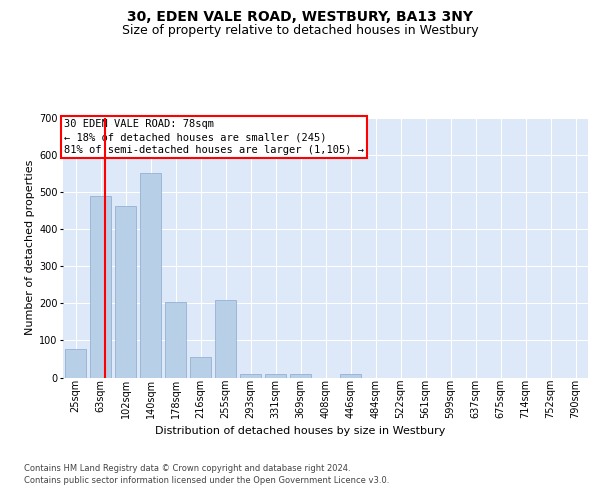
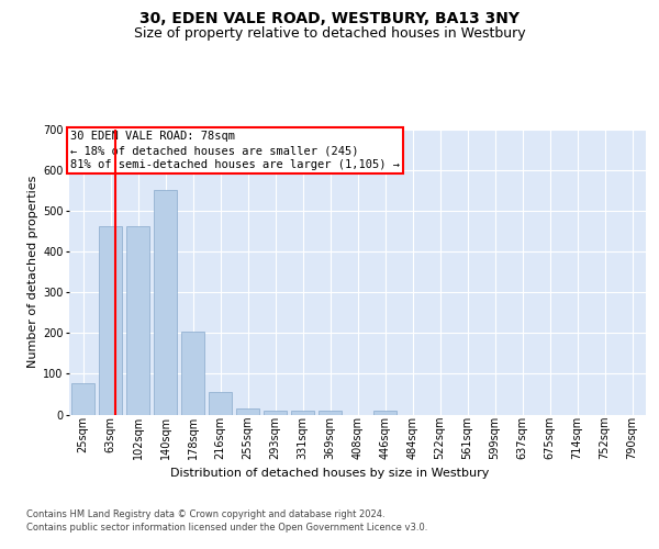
63sqm: 490 -> 462
255sqm: 210 -> 14
